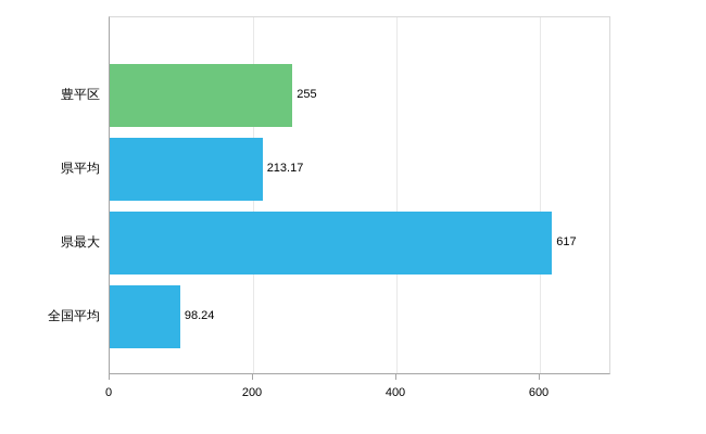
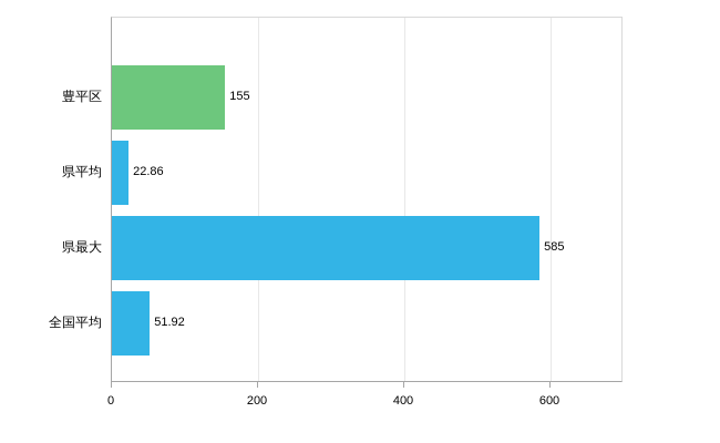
豊平区: 255 -> 155
県平均: 213.17 -> 22.86
県最大: 617 -> 585
全国平均: 98.24 -> 51.92
